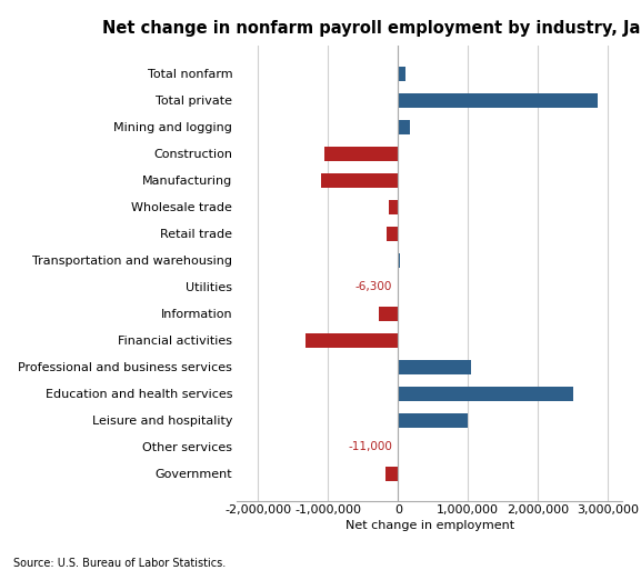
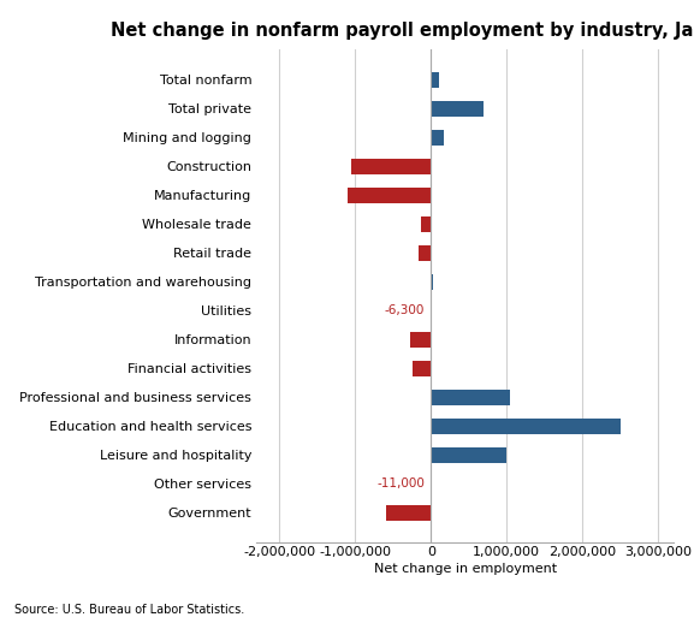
Total private: 2,860,000 -> 700,000
Financial activities: -1,320,000 -> -250,000
Government: -180,000 -> -590,000
